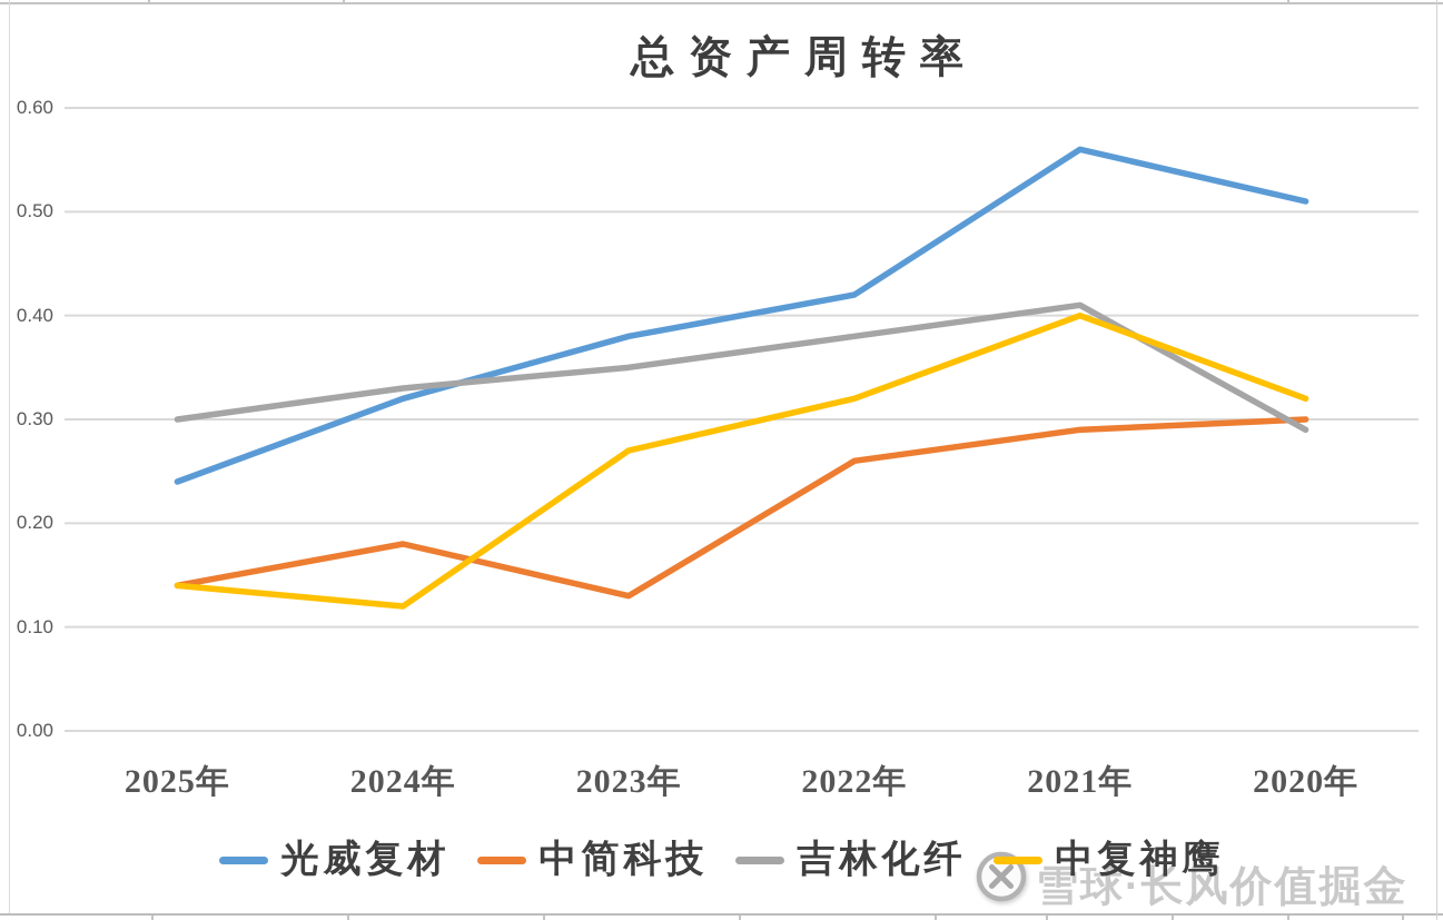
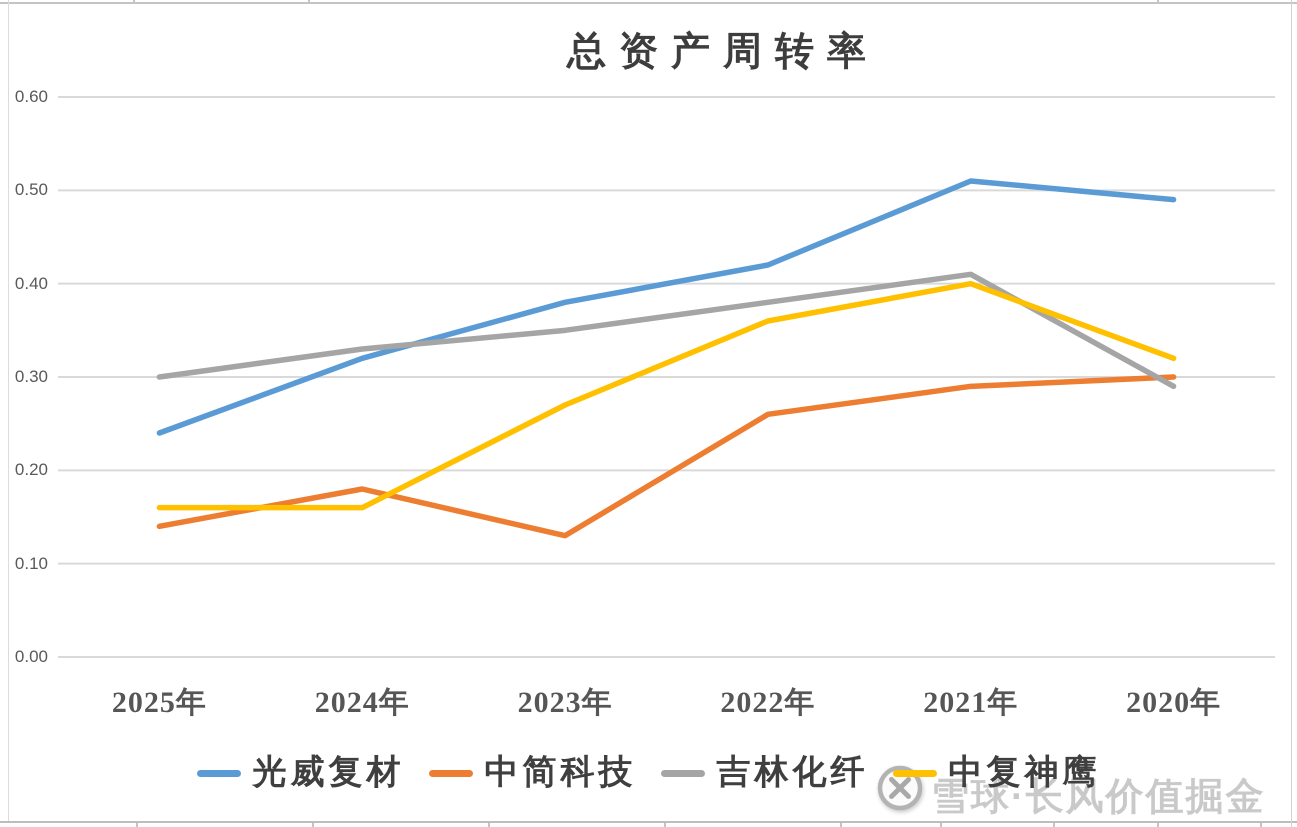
中复神鹰/2025年: 0.14 -> 0.16
中复神鹰/2024年: 0.12 -> 0.16
中复神鹰/2022年: 0.32 -> 0.36
光威复材/2021年: 0.56 -> 0.51
光威复材/2020年: 0.51 -> 0.49
